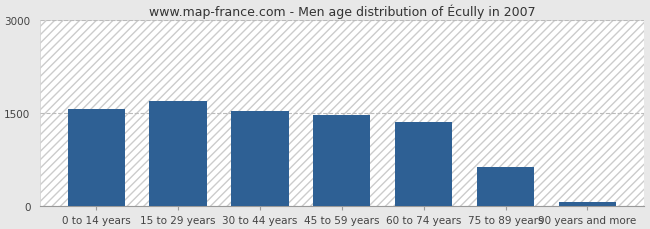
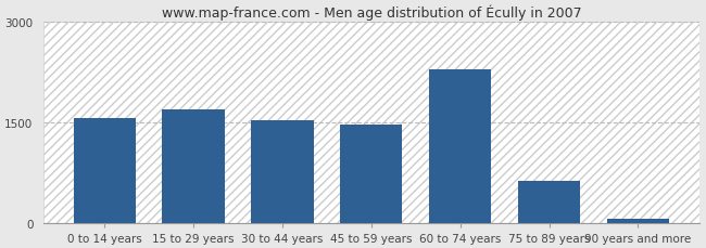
60 to 74 years: 1360 -> 2300
